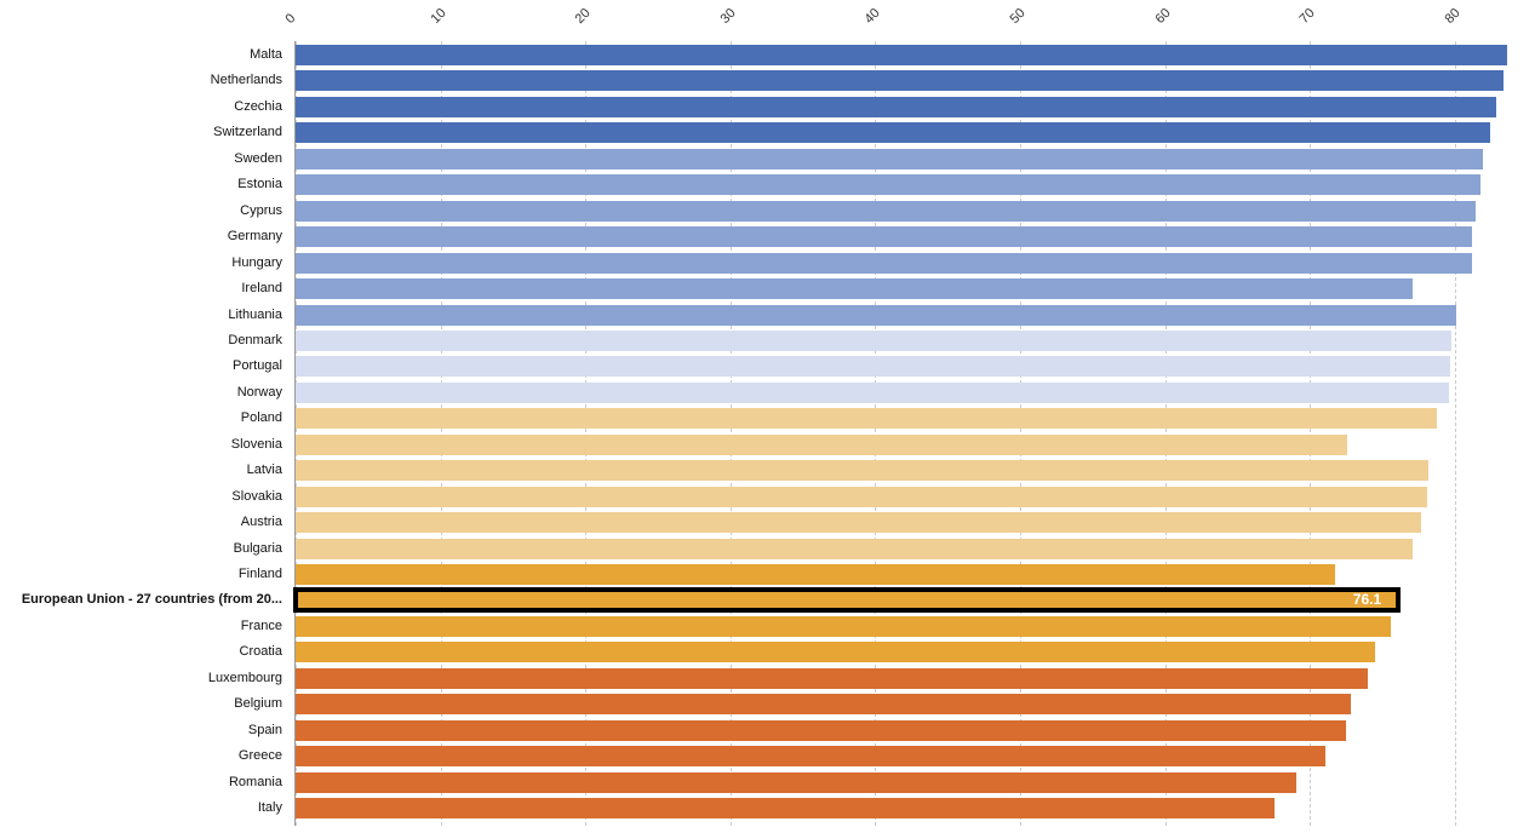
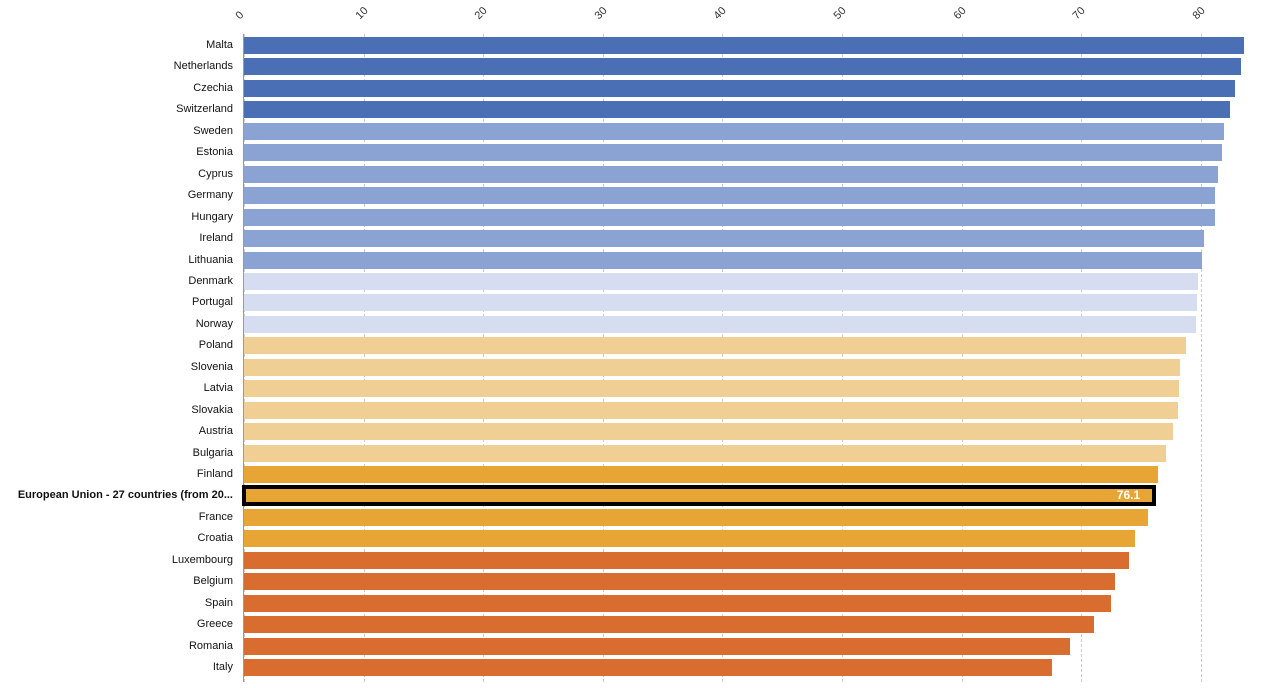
Ireland: 77.1 -> 80.3
Slovenia: 72.6 -> 78.3
Finland: 71.7 -> 76.4
